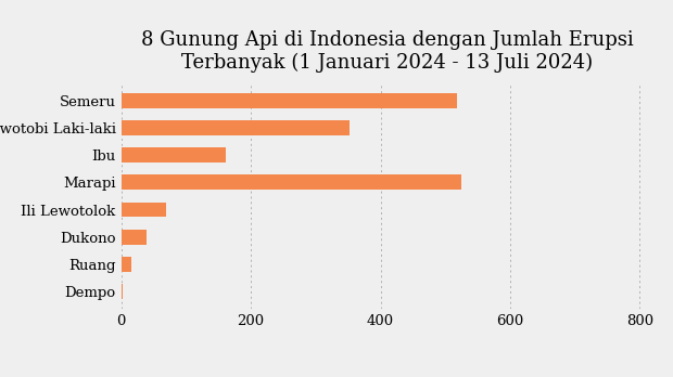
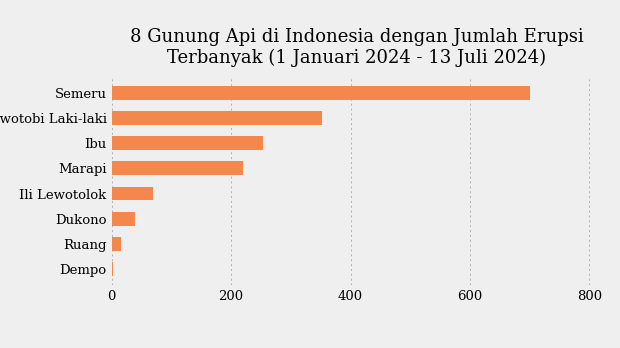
Semeru: 518 -> 700
Ibu: 162 -> 253
Marapi: 524 -> 220
